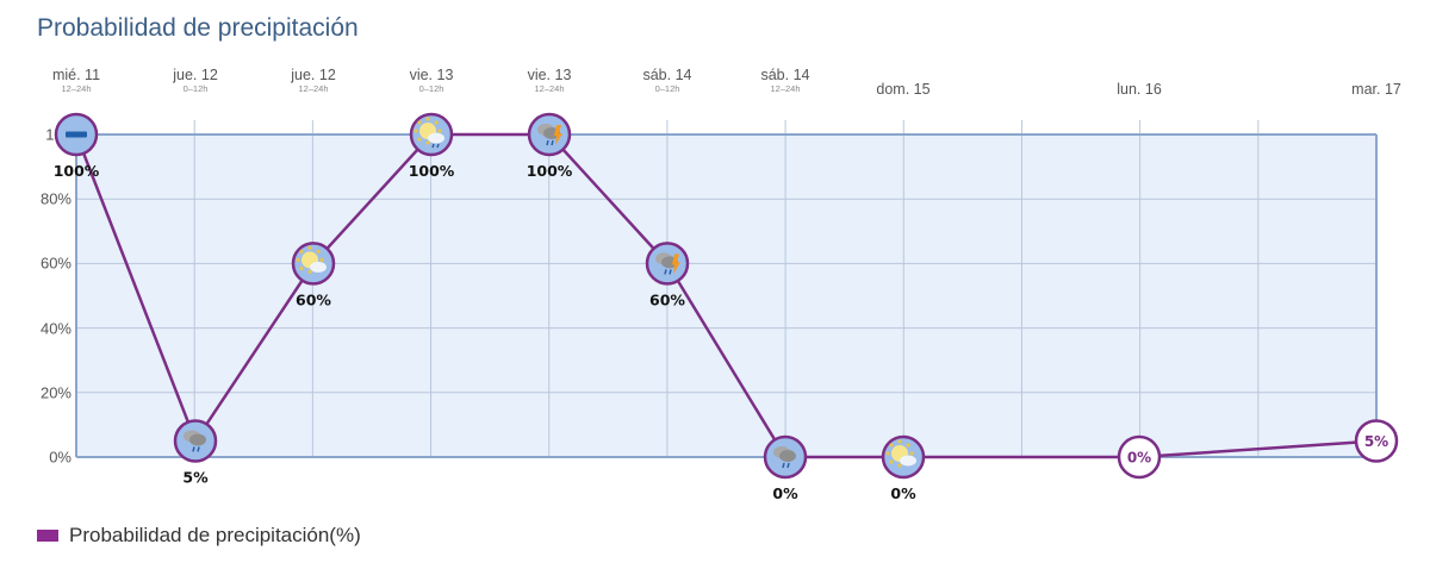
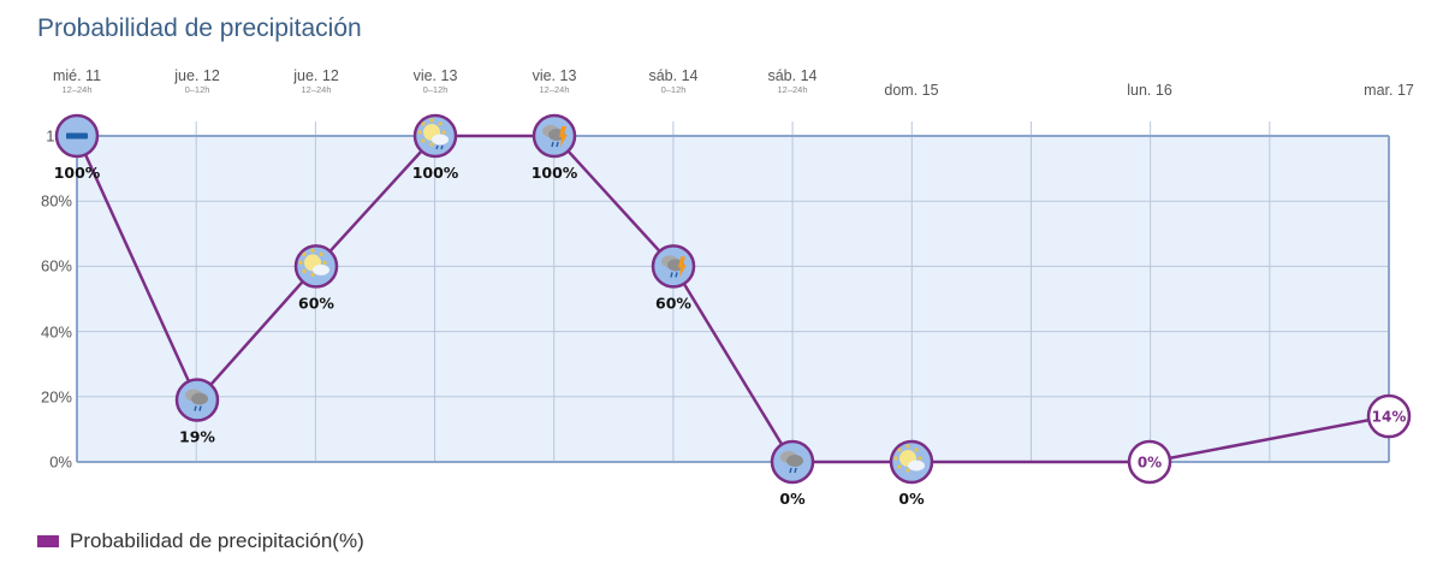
jue. 12 0–12h: 5% -> 19%
mar. 17: 5% -> 14%
